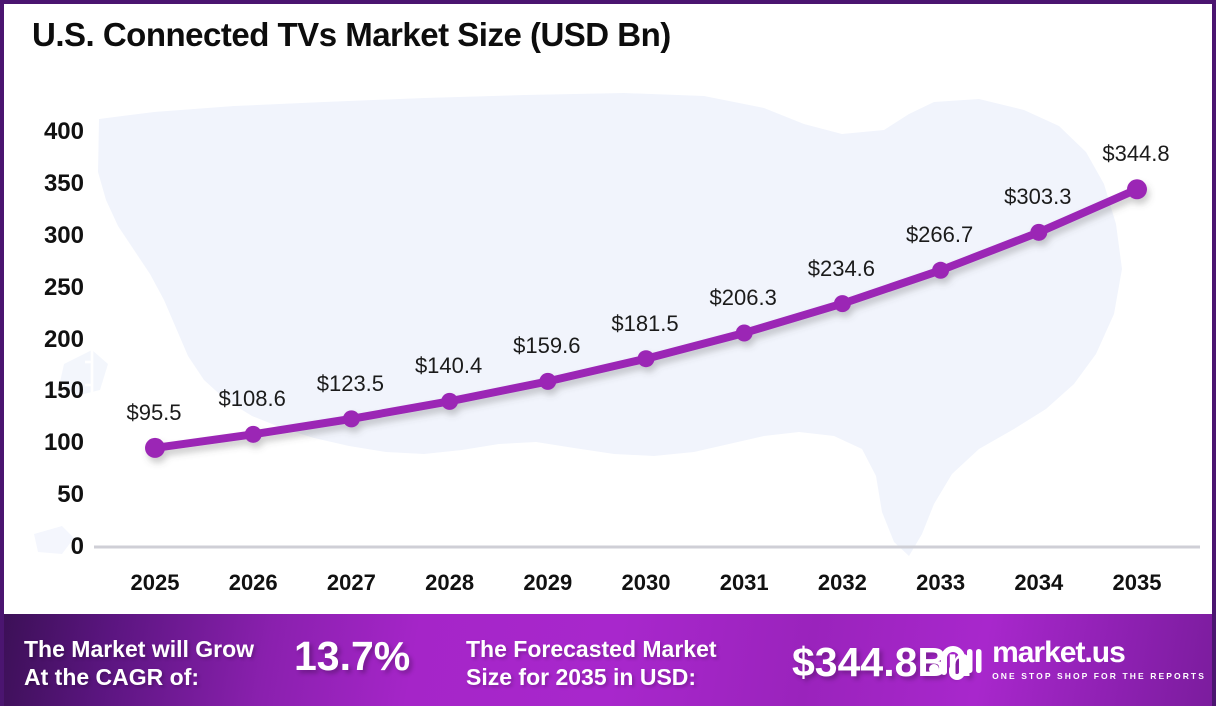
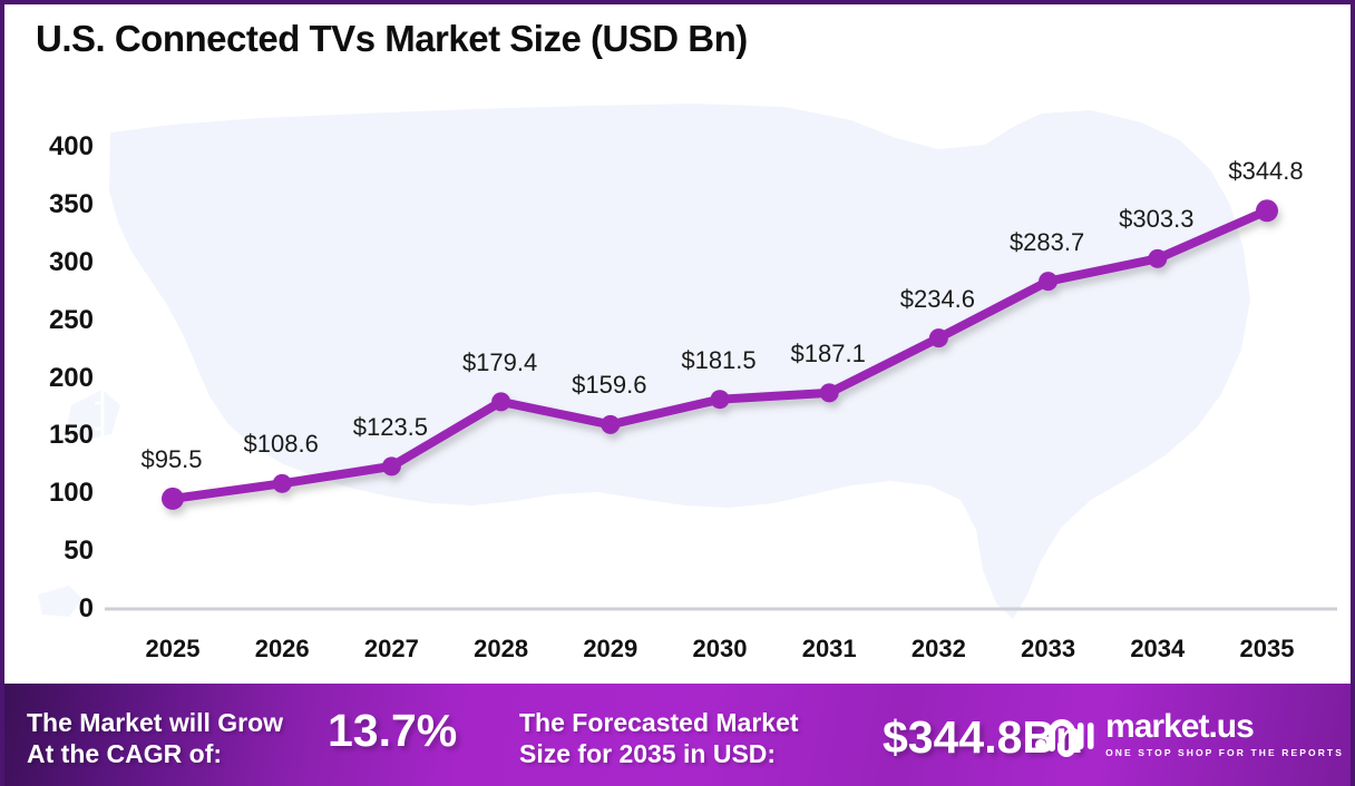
2028: $140.4 -> $179.4
2031: $206.3 -> $187.1
2033: $266.7 -> $283.7
